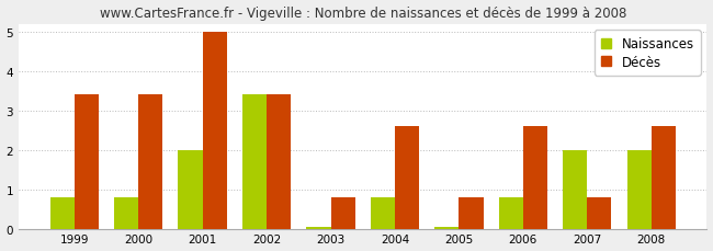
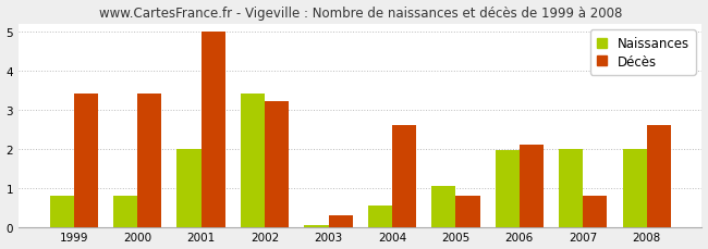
Décès/2002: 3.4 -> 3.2
Décès/2003: 0.8 -> 0.3
Naissances/2004: 0.80 -> 0.55
Naissances/2005: 0.05 -> 1.05
Naissances/2006: 0.80 -> 1.95
Décès/2006: 2.6 -> 2.1
